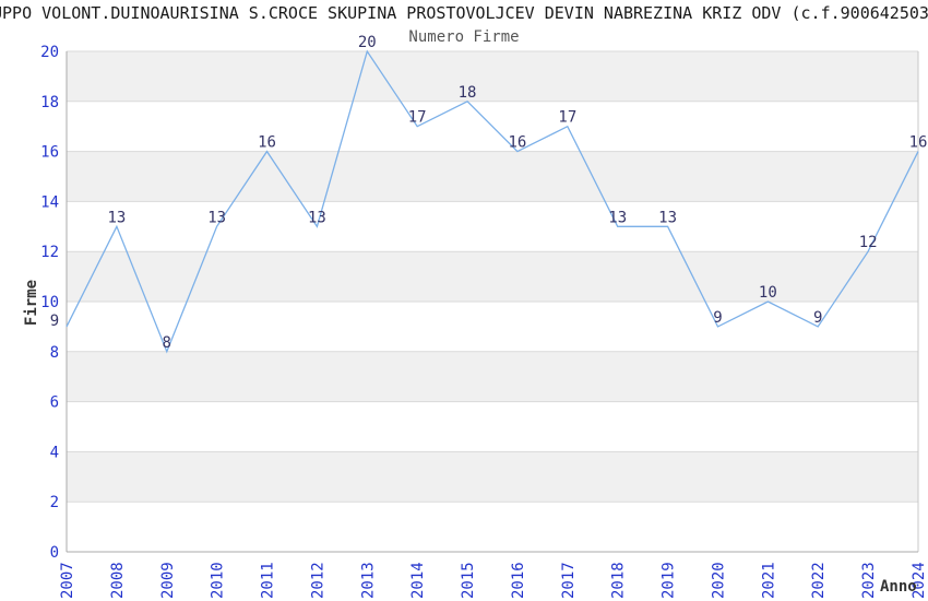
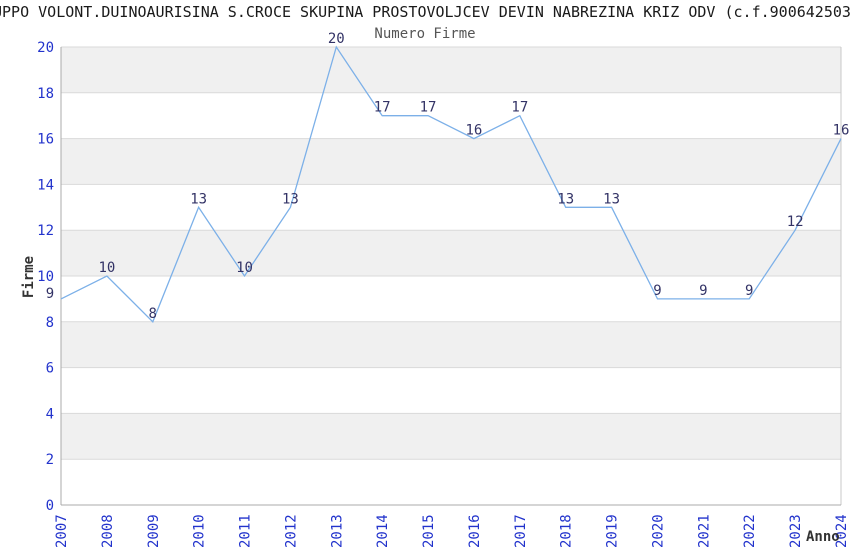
2008: 13 -> 10
2011: 16 -> 10
2015: 18 -> 17
2021: 10 -> 9
